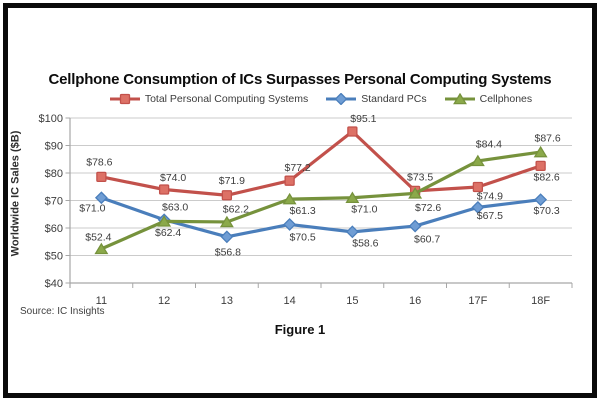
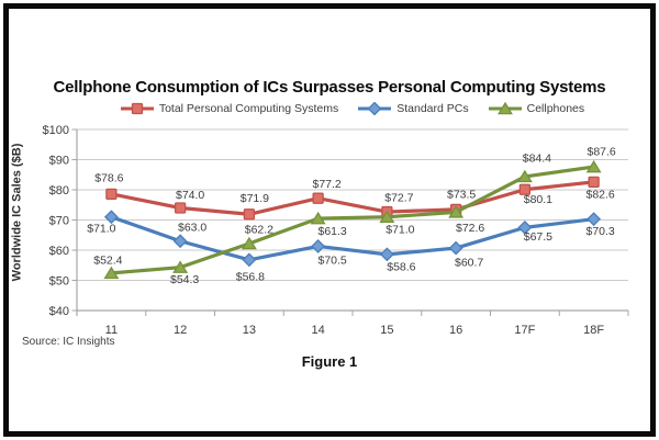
Cellphones/12: $62.4 -> $54.3
Total Personal Computing Systems/15: $95.1 -> $72.7
Total Personal Computing Systems/17F: $74.9 -> $80.1
